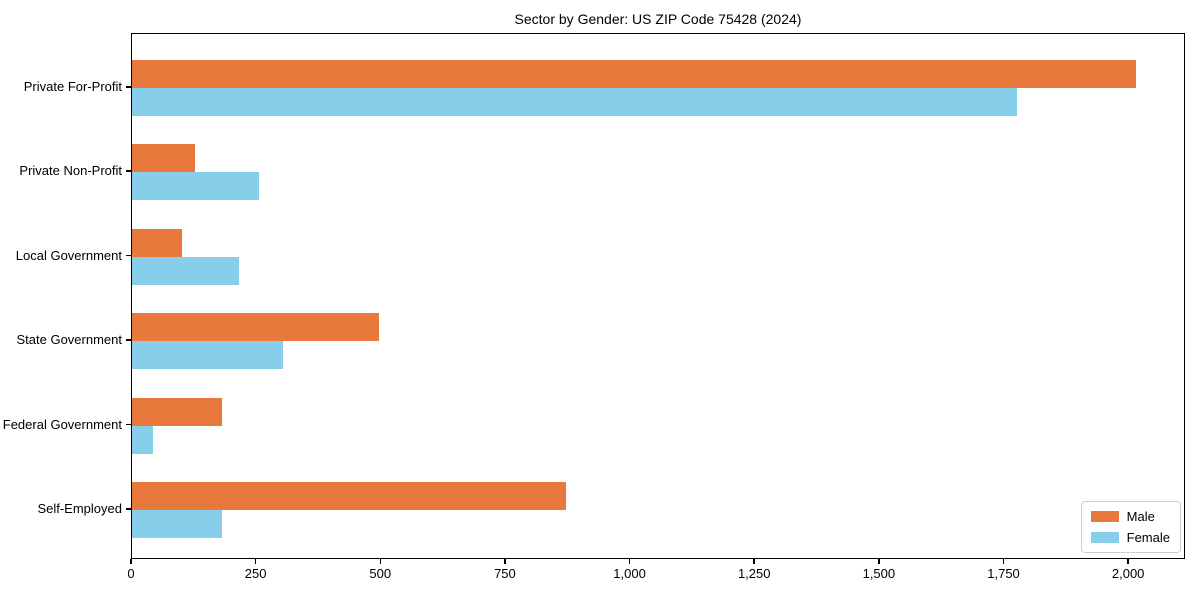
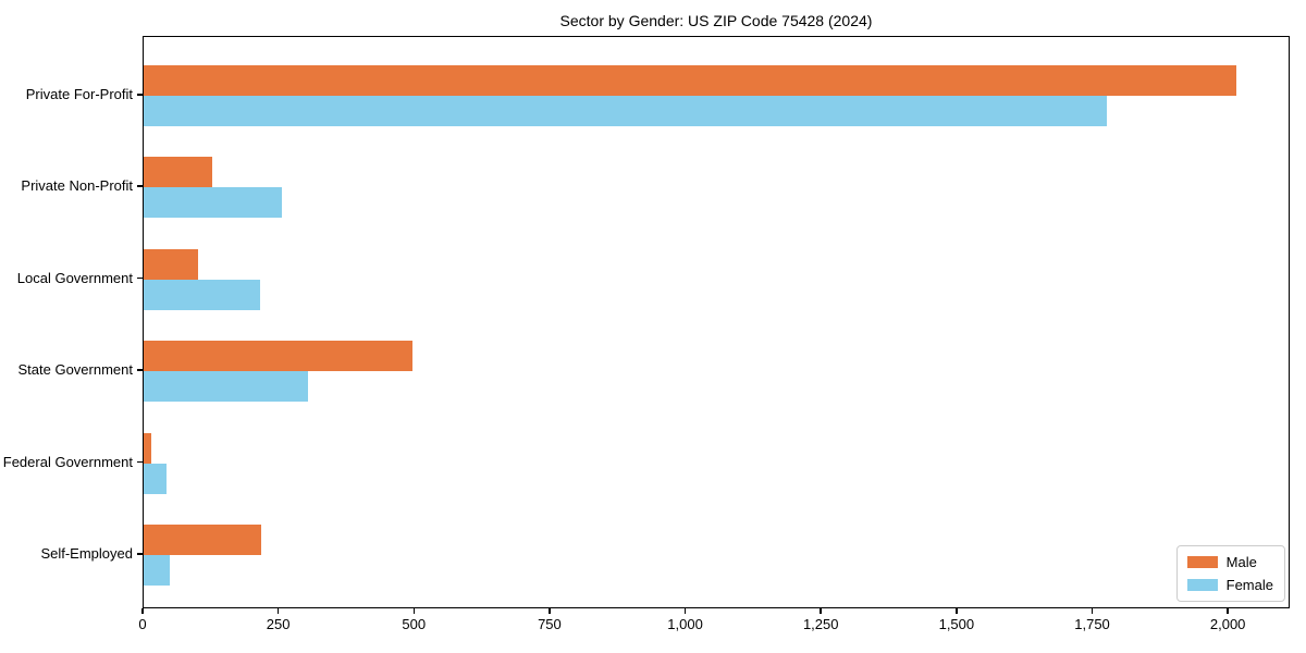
Male/Federal Government: 180 -> 20
Male/Self-Employed: 870 -> 220
Female/Self-Employed: 180 -> 50
